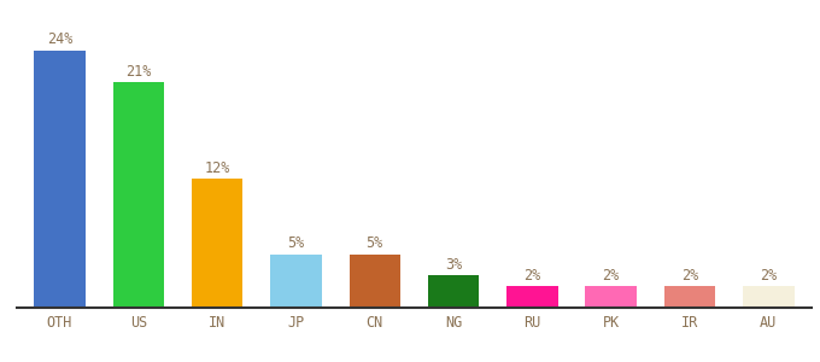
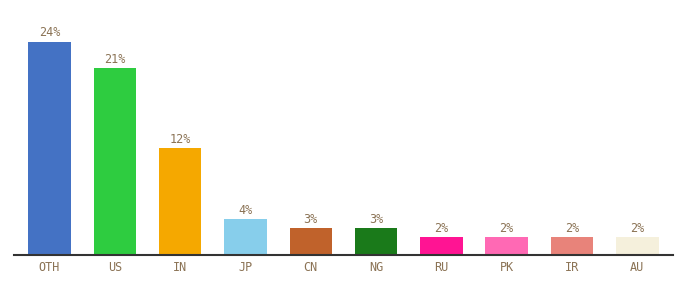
JP: 5% -> 4%
CN: 5% -> 3%
